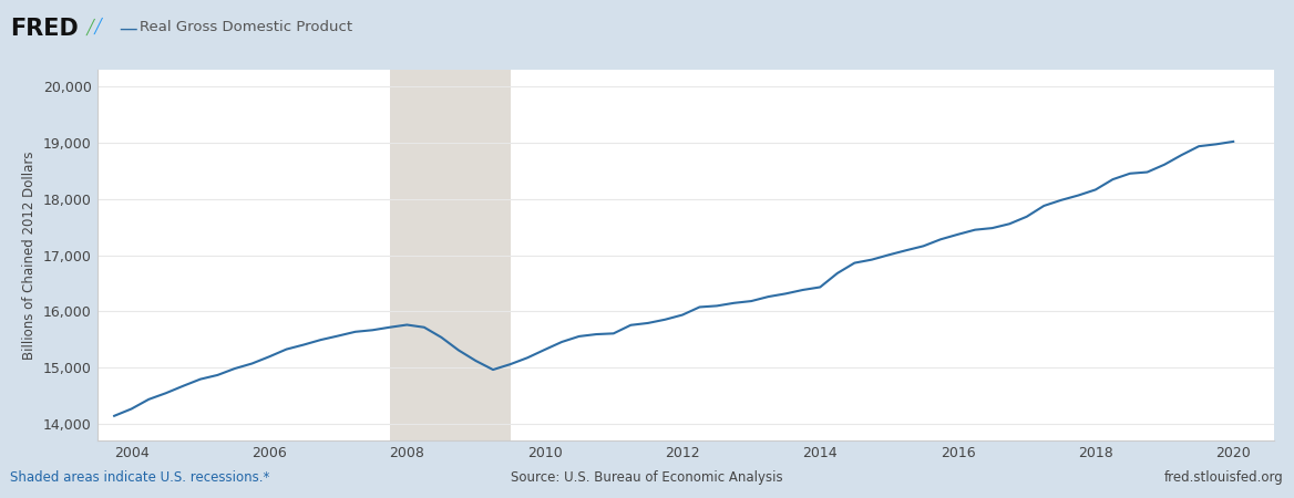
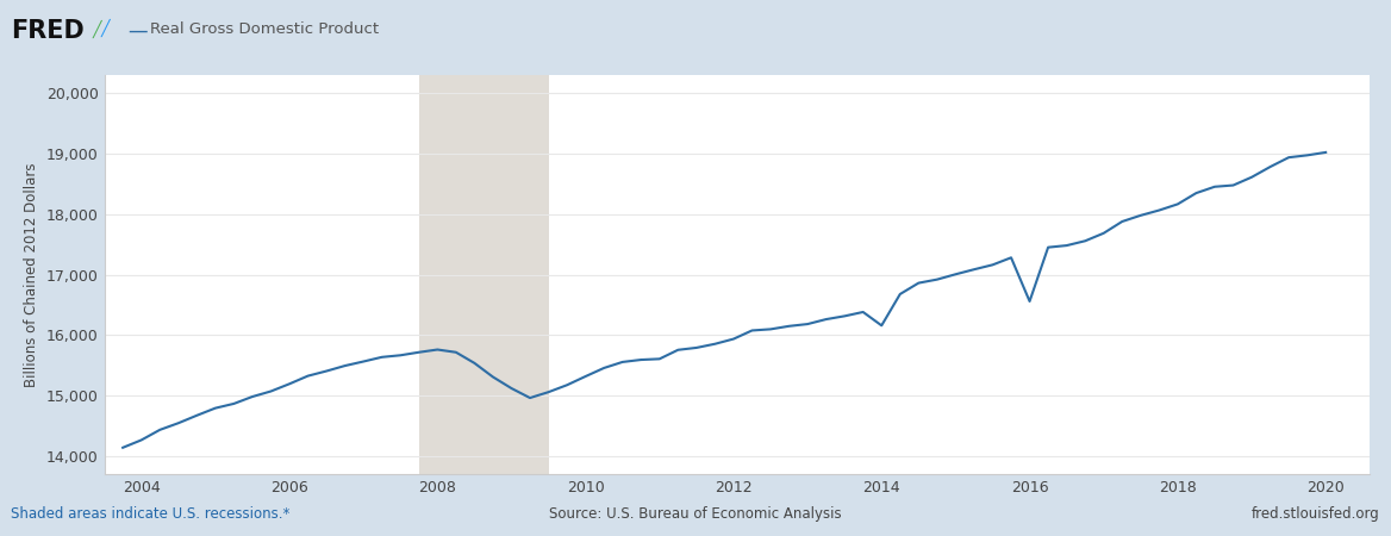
2014: 16,430 -> 16,160
2016: 17,370 -> 16,560
